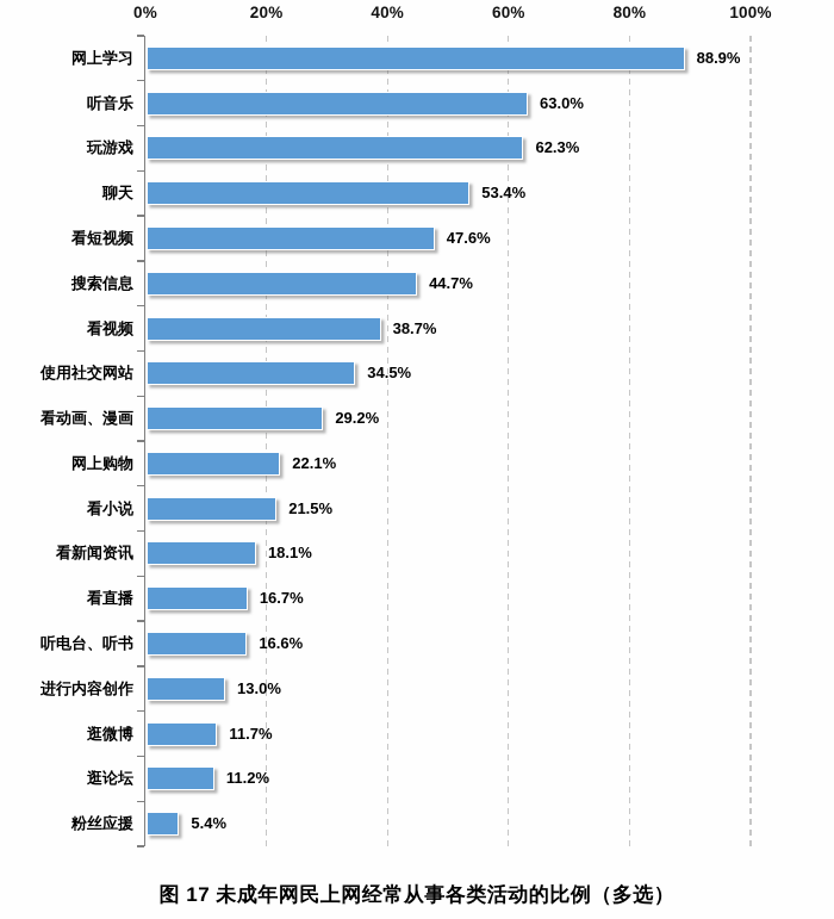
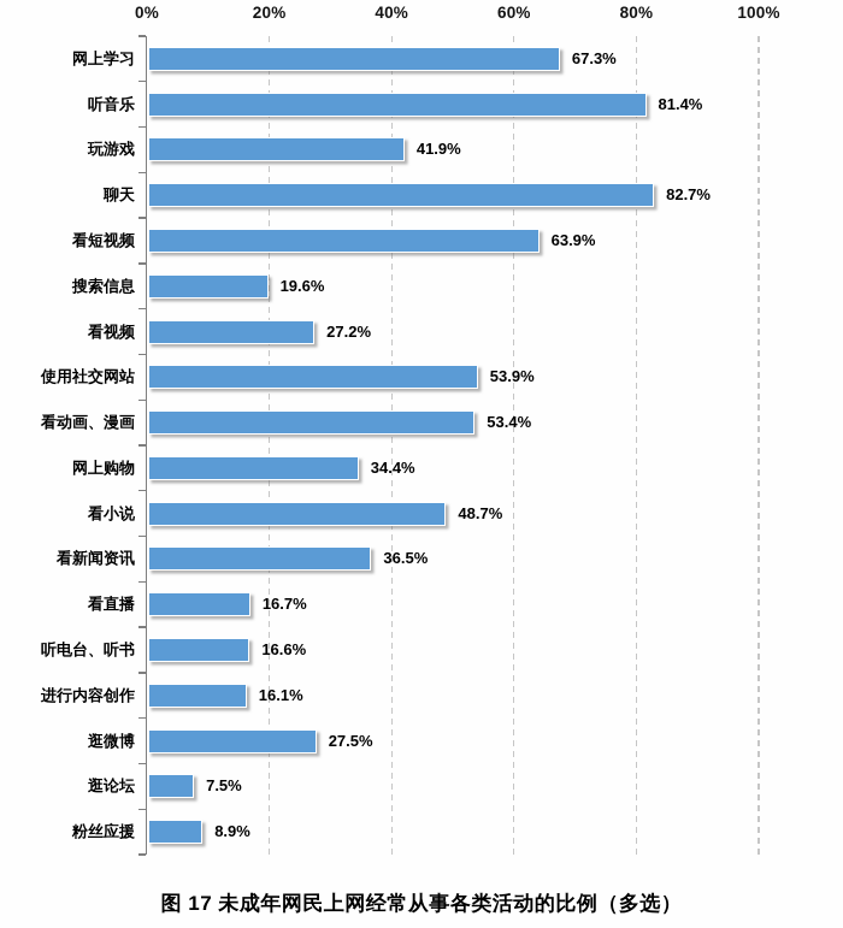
网上学习: 88.9% -> 67.3%
听音乐: 63.0% -> 81.4%
玩游戏: 62.3% -> 41.9%
聊天: 53.4% -> 82.7%
看短视频: 47.6% -> 63.9%
搜索信息: 44.7% -> 19.6%
看视频: 38.7% -> 27.2%
使用社交网站: 34.5% -> 53.9%
看动画、漫画: 29.2% -> 53.4%
网上购物: 22.1% -> 34.4%
看小说: 21.5% -> 48.7%
看新闻资讯: 18.1% -> 36.5%
进行内容创作: 13.0% -> 16.1%
逛微博: 11.7% -> 27.5%
逛论坛: 11.2% -> 7.5%
粉丝应援: 5.4% -> 8.9%
